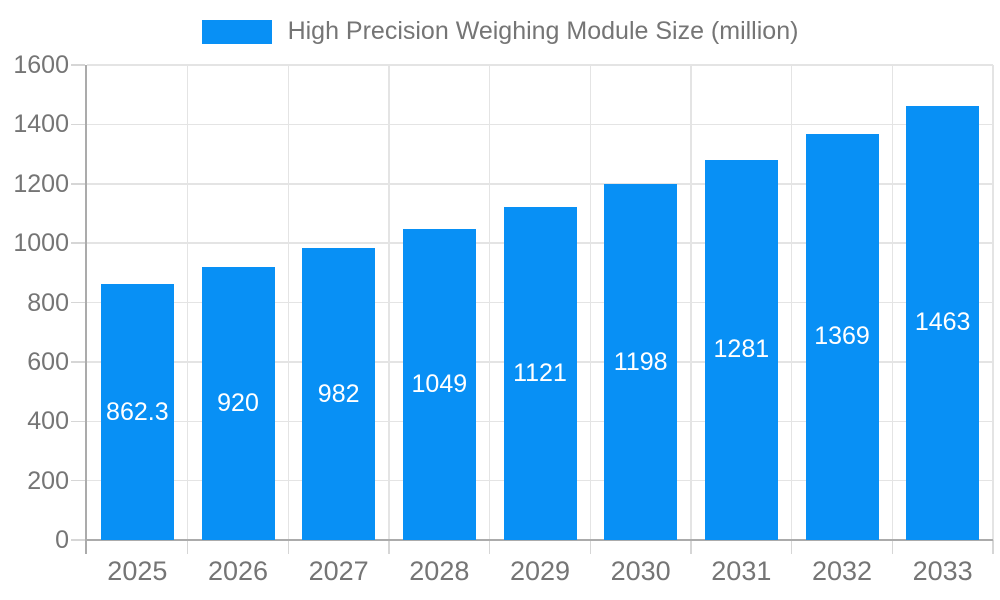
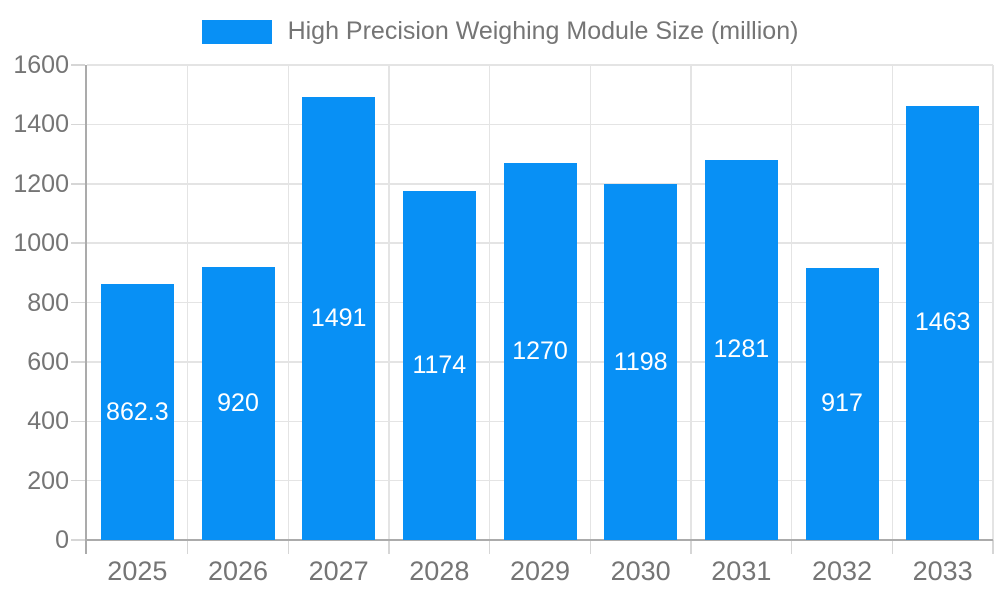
2027: 982 -> 1491
2028: 1049 -> 1174
2029: 1121 -> 1270
2032: 1369 -> 917
